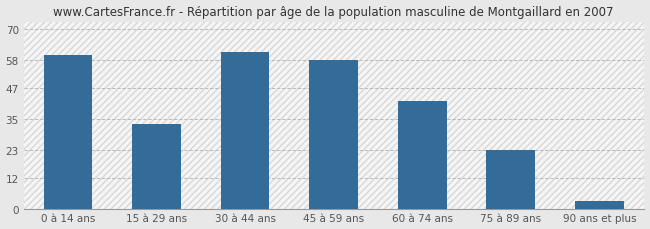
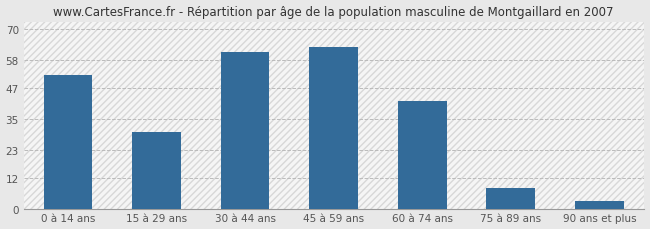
0 à 14 ans: 60 -> 52
15 à 29 ans: 33 -> 30
45 à 59 ans: 58 -> 63
75 à 89 ans: 23 -> 8
